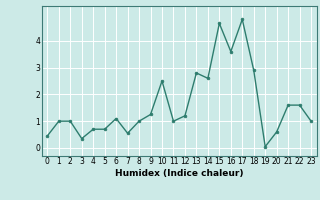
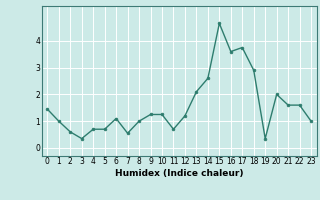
0: 0.45 -> 1.45
2: 1.00 -> 0.60
10: 2.50 -> 1.25
11: 1.00 -> 0.70
13: 2.80 -> 2.10
17: 4.80 -> 3.75
19: 0.05 -> 0.35
20: 0.60 -> 2.00
